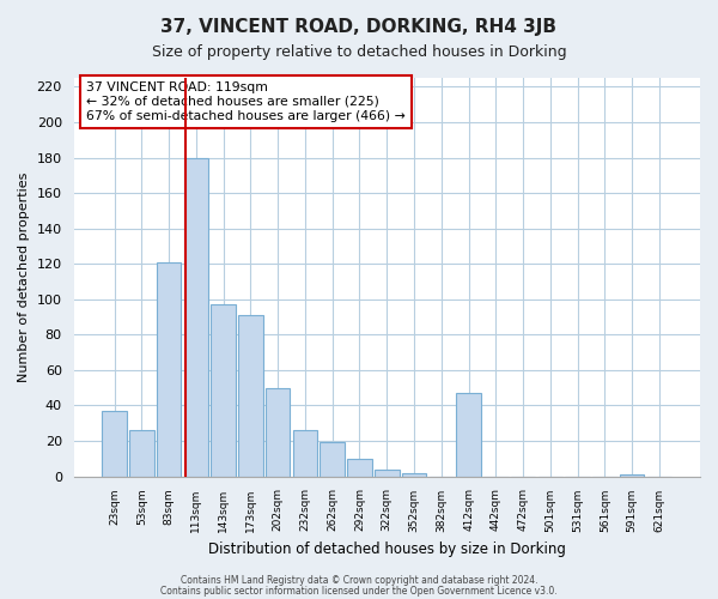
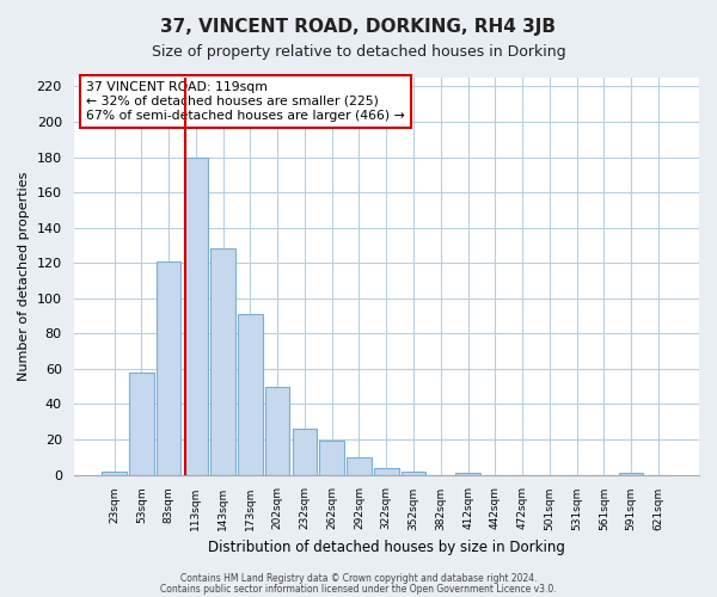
23sqm: 37 -> 2
53sqm: 26 -> 58
143sqm: 97 -> 128
412sqm: 47 -> 1
